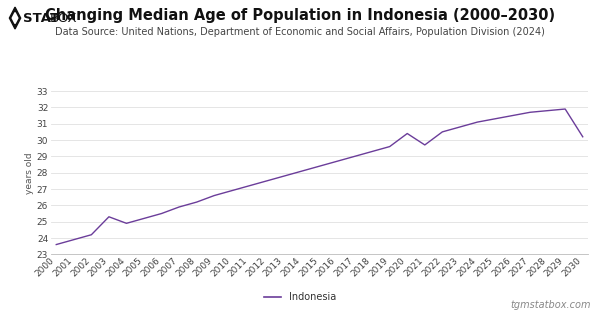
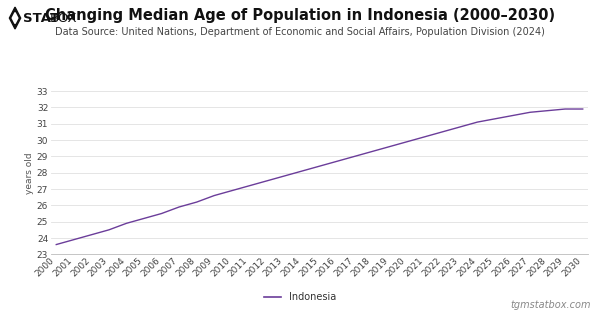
2003: 25.3 -> 24.5
2020: 30.4 -> 29.9
2021: 29.7 -> 30.2
2030: 30.2 -> 31.9
